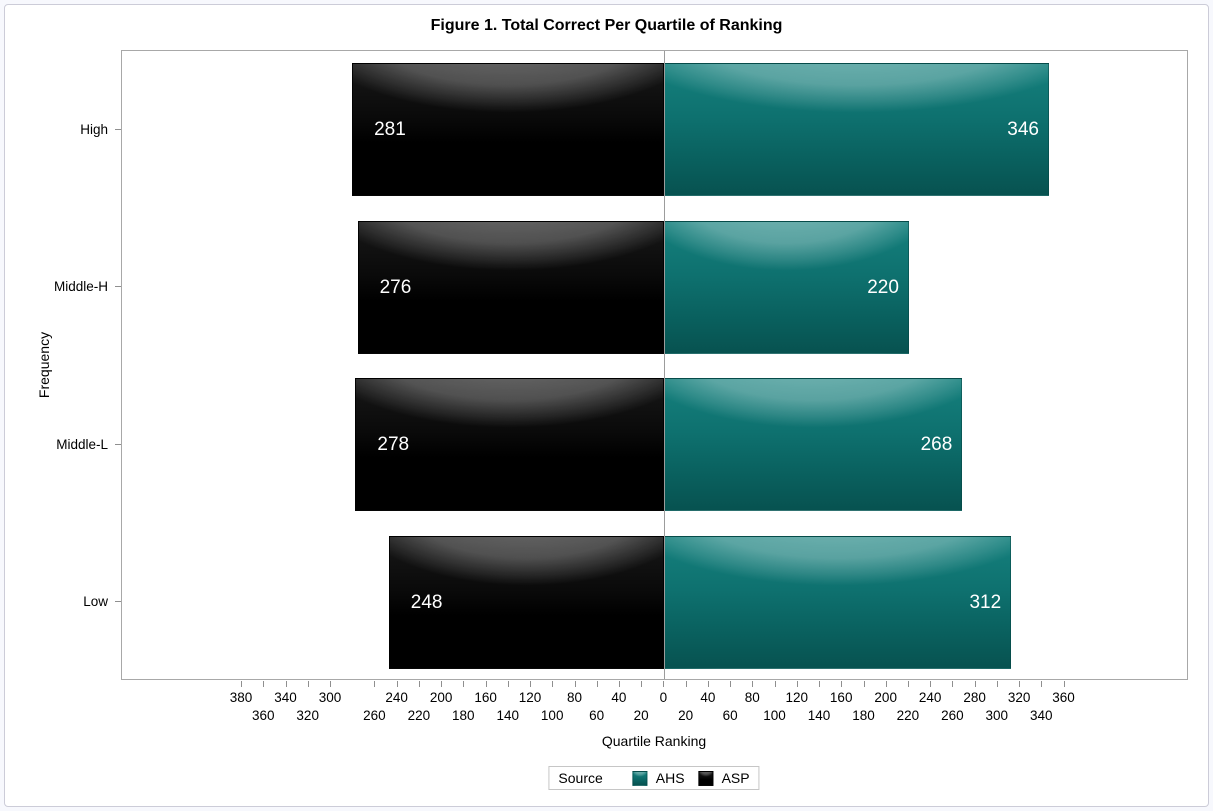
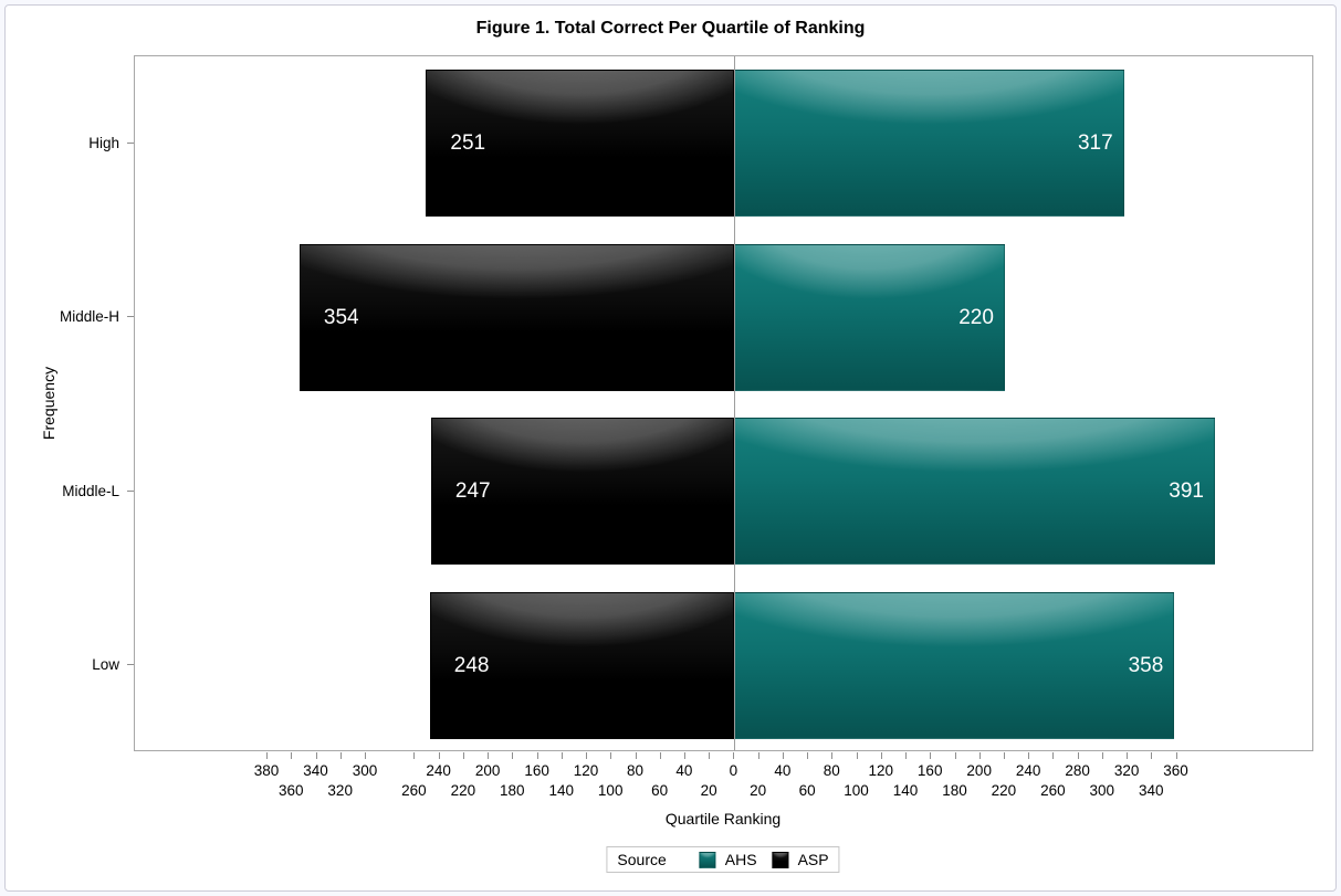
ASP/High: 281 -> 251
AHS/High: 346 -> 317
ASP/Middle-H: 276 -> 354
ASP/Middle-L: 278 -> 247
AHS/Middle-L: 268 -> 391
AHS/Low: 312 -> 358
